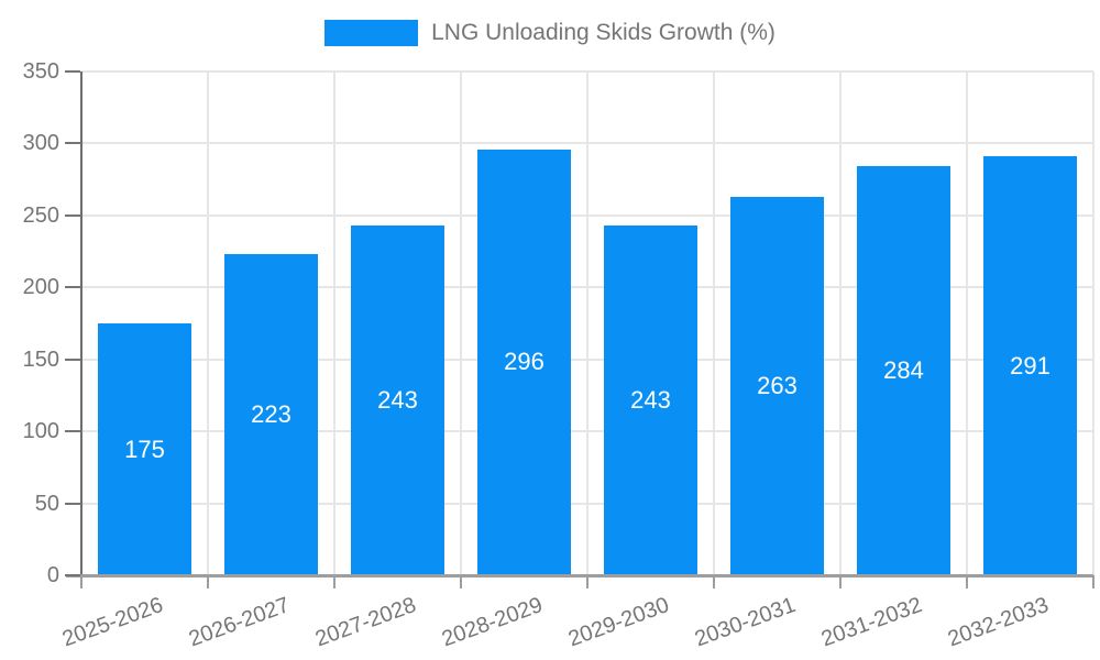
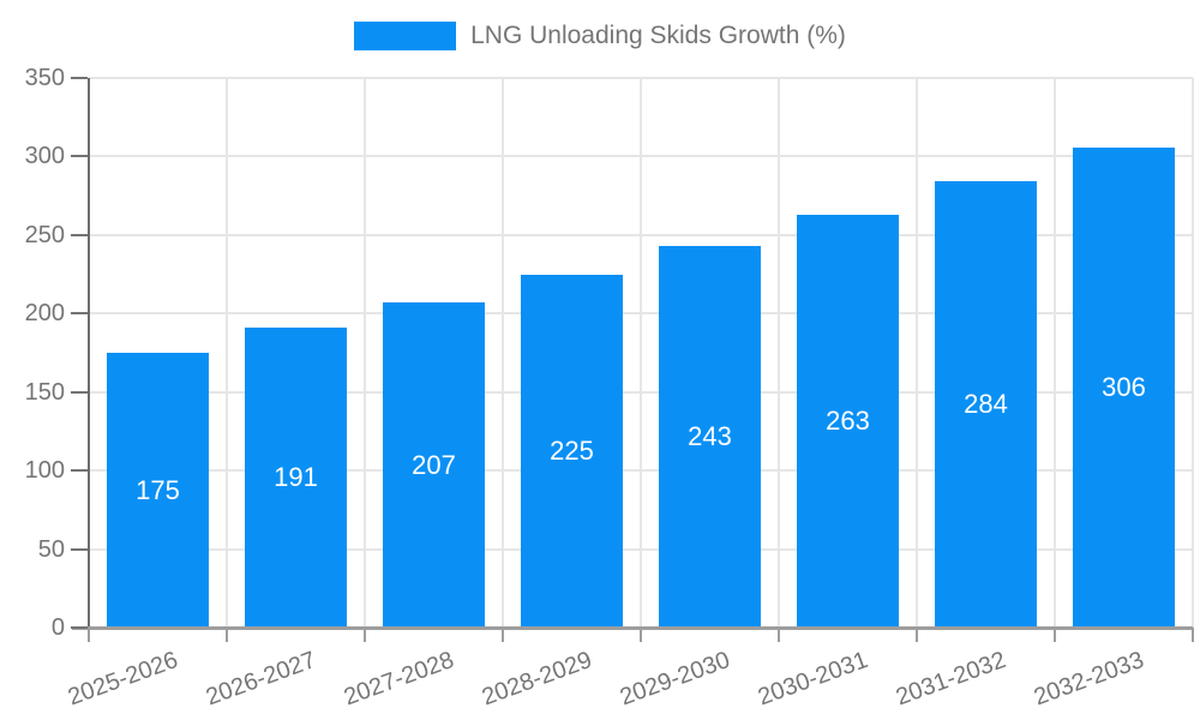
2026-2027: 223 -> 191
2027-2028: 243 -> 207
2028-2029: 296 -> 225
2032-2033: 291 -> 306
